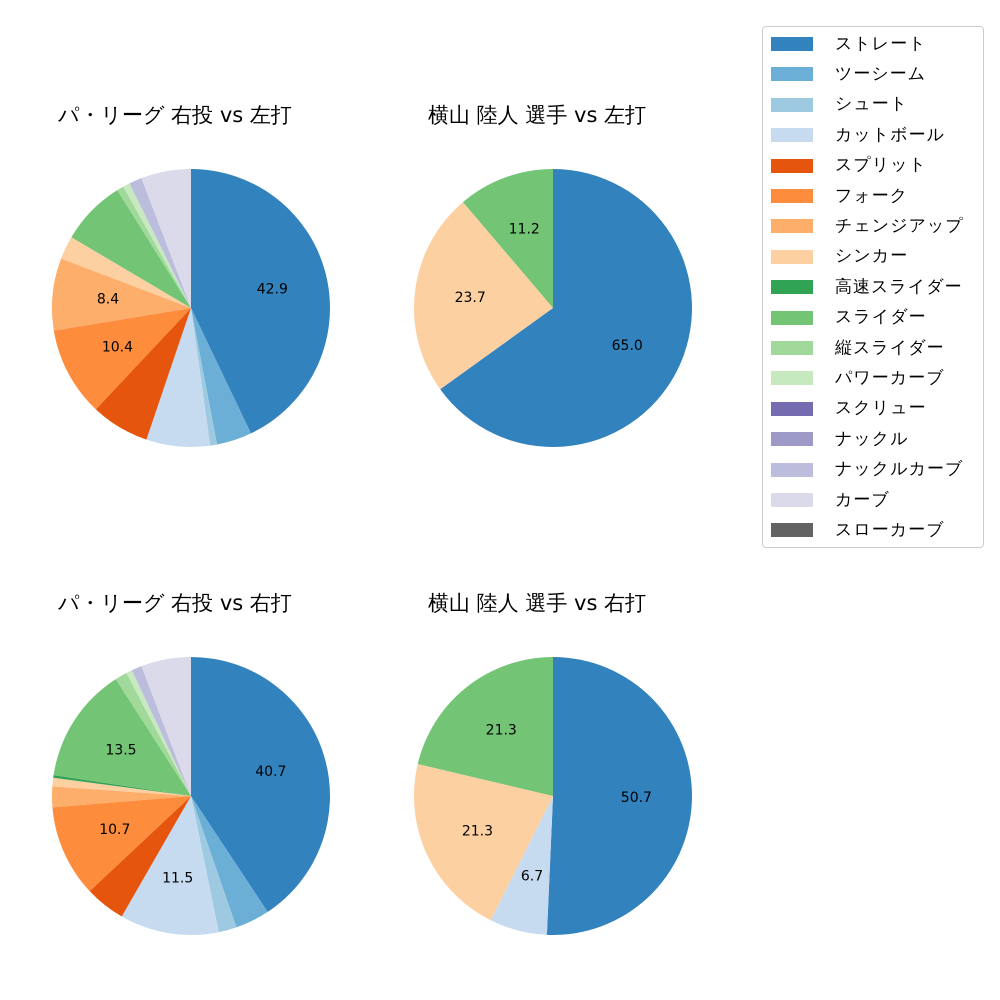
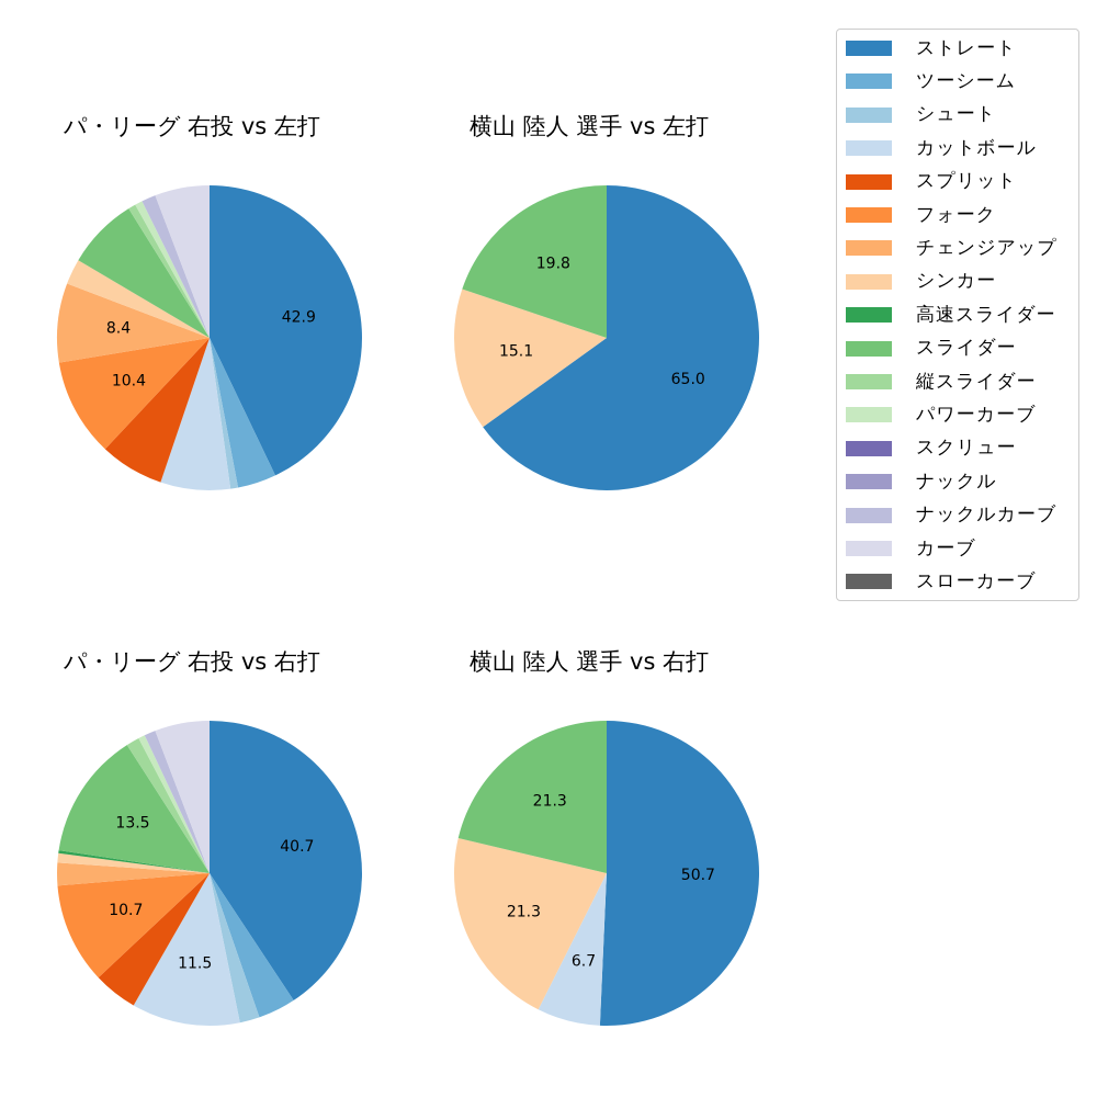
横山 陸人 選手 vs 左打/シンカー: 23.7 -> 15.1
横山 陸人 選手 vs 左打/スライダー: 11.2 -> 19.8
